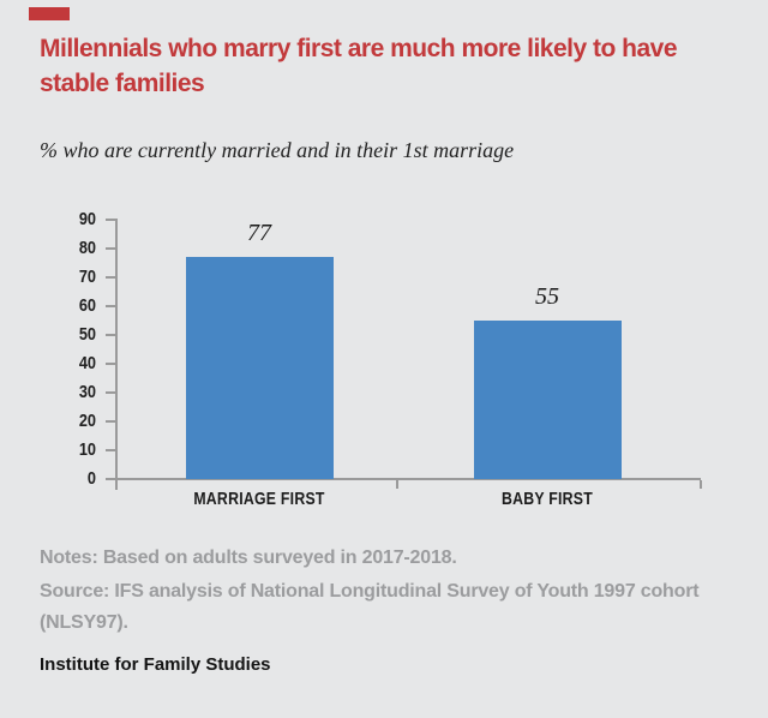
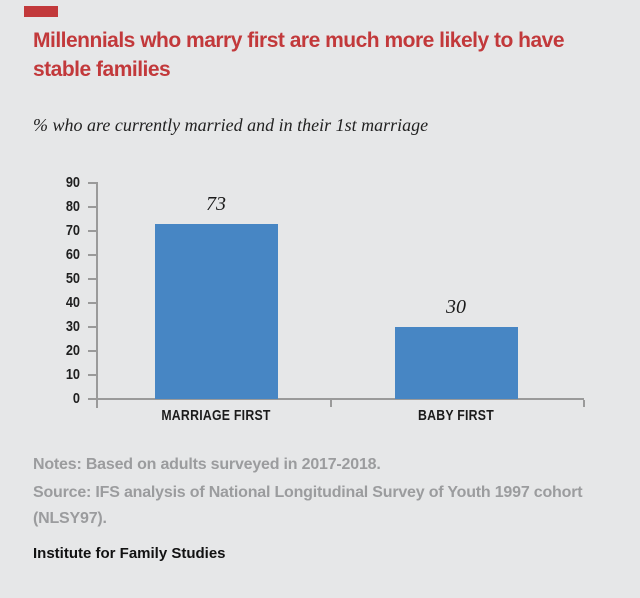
MARRIAGE FIRST: 77 -> 73
BABY FIRST: 55 -> 30
